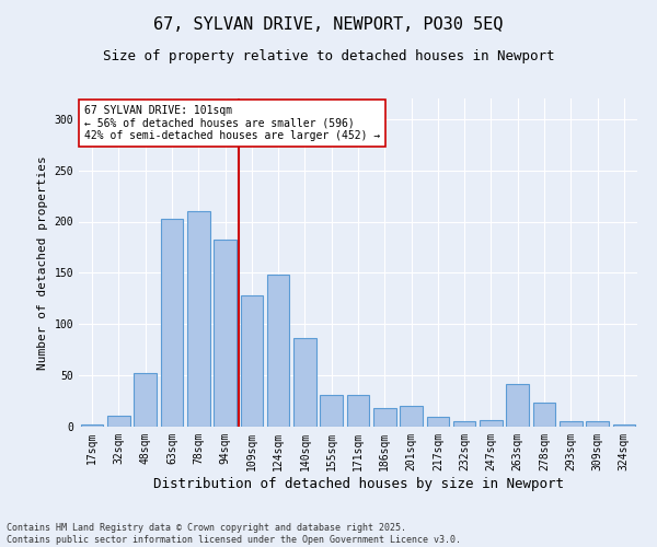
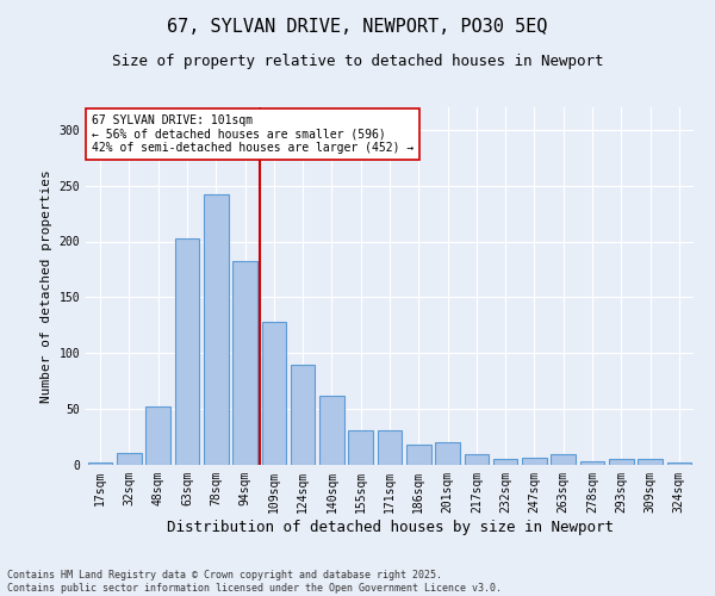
78sqm: 210 -> 242
124sqm: 148 -> 90
140sqm: 86 -> 62
263sqm: 42 -> 10
278sqm: 24 -> 3
